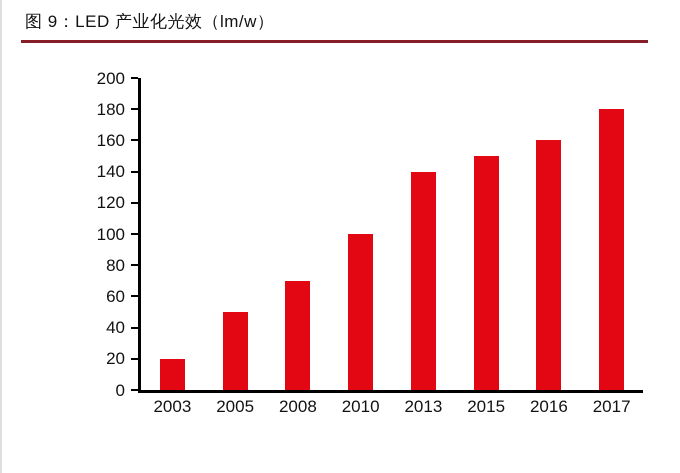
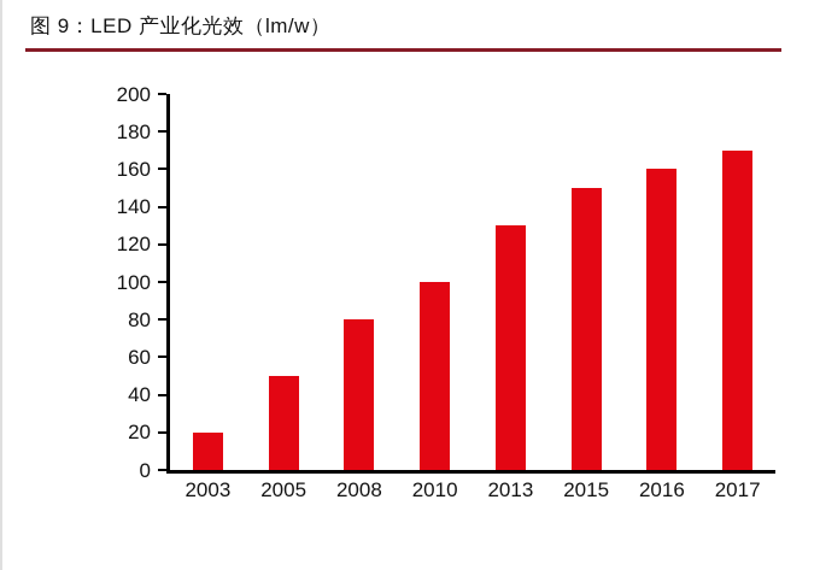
2008: 70 -> 80
2013: 140 -> 130
2017: 180 -> 170
